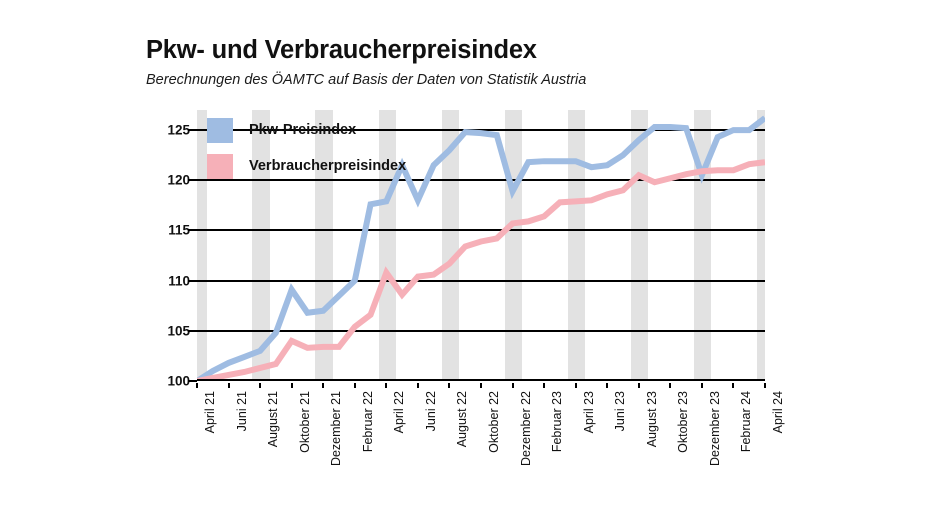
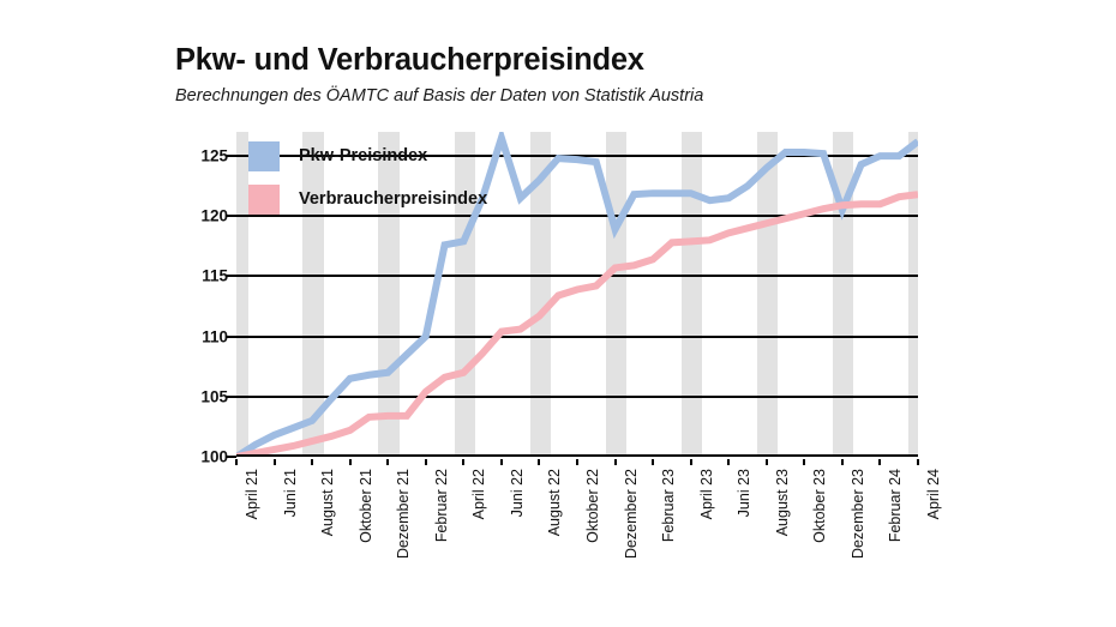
Pkw-Preisindex/Oktober 21: 109.1 -> 106.5
Verbraucherpreisindex/Oktober 21: 104.0 -> 102.2
Verbraucherpreisindex/April 22: 110.8 -> 107.0
Pkw-Preisindex/Juni 22: 118.0 -> 126.5
Verbraucherpreisindex/August 23: 120.5 -> 119.4
